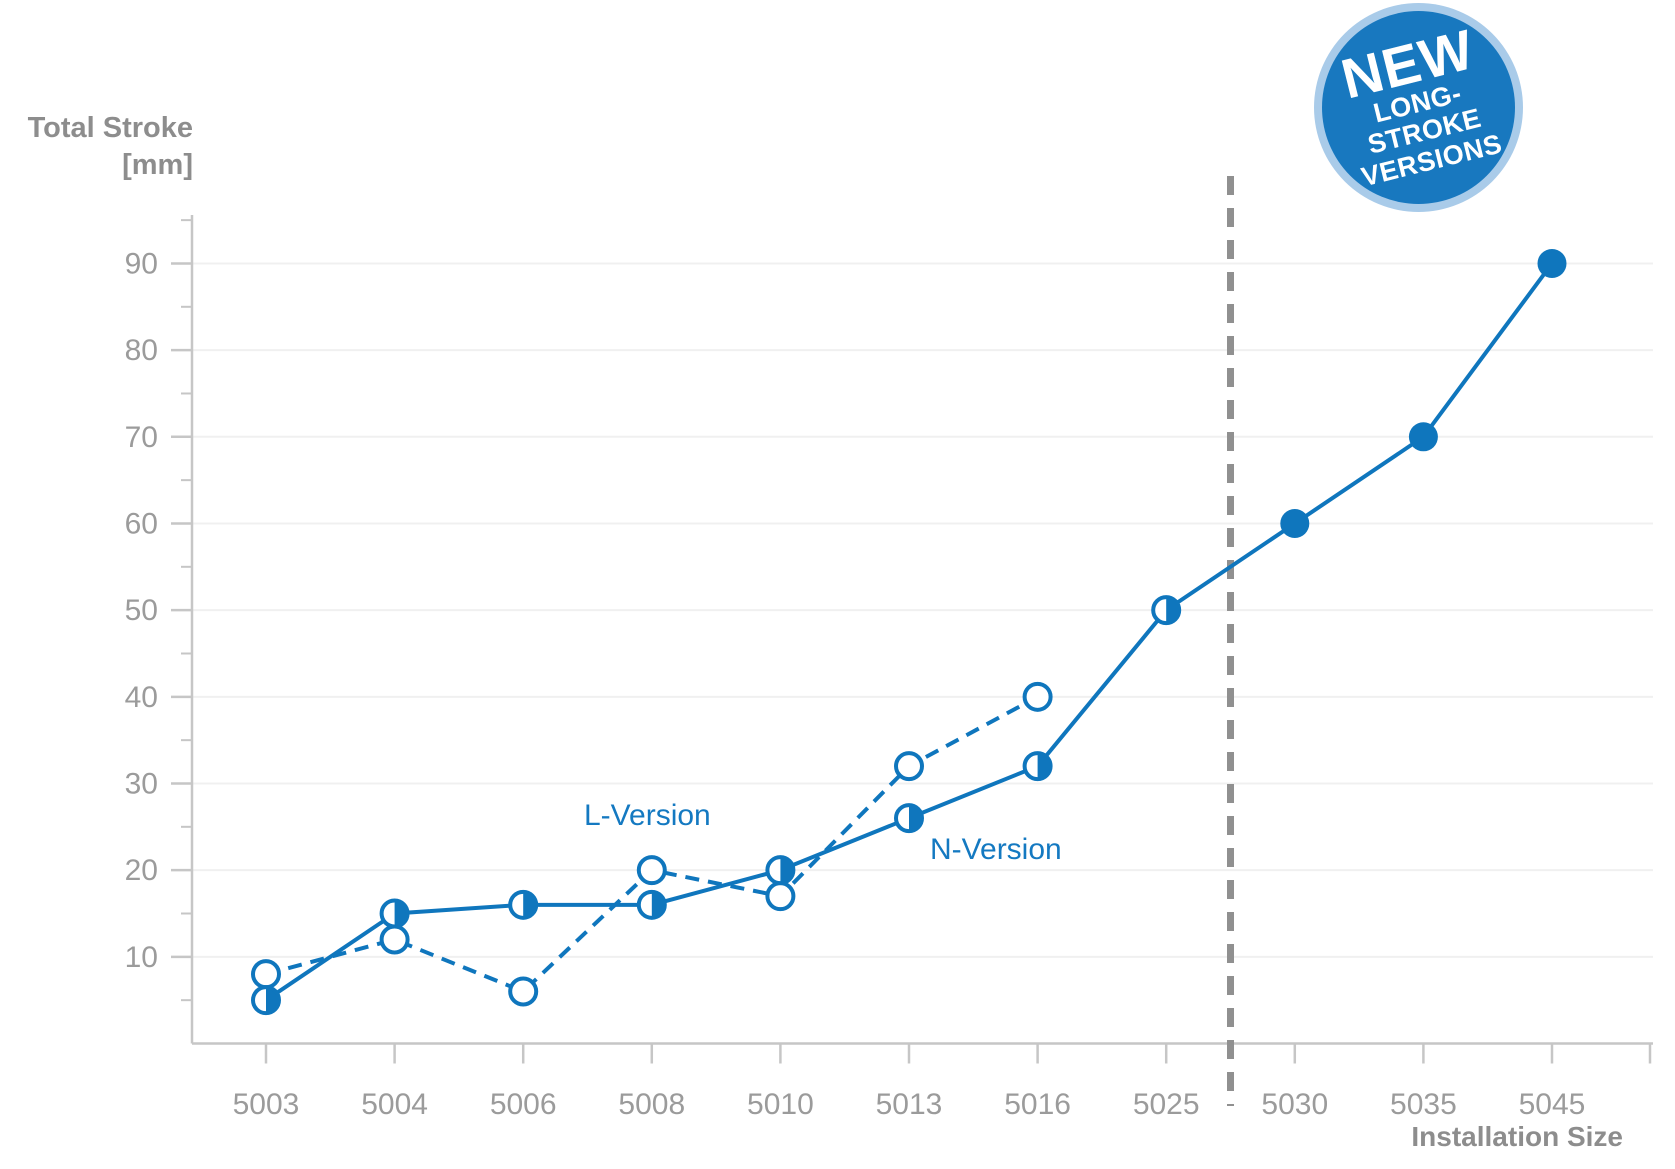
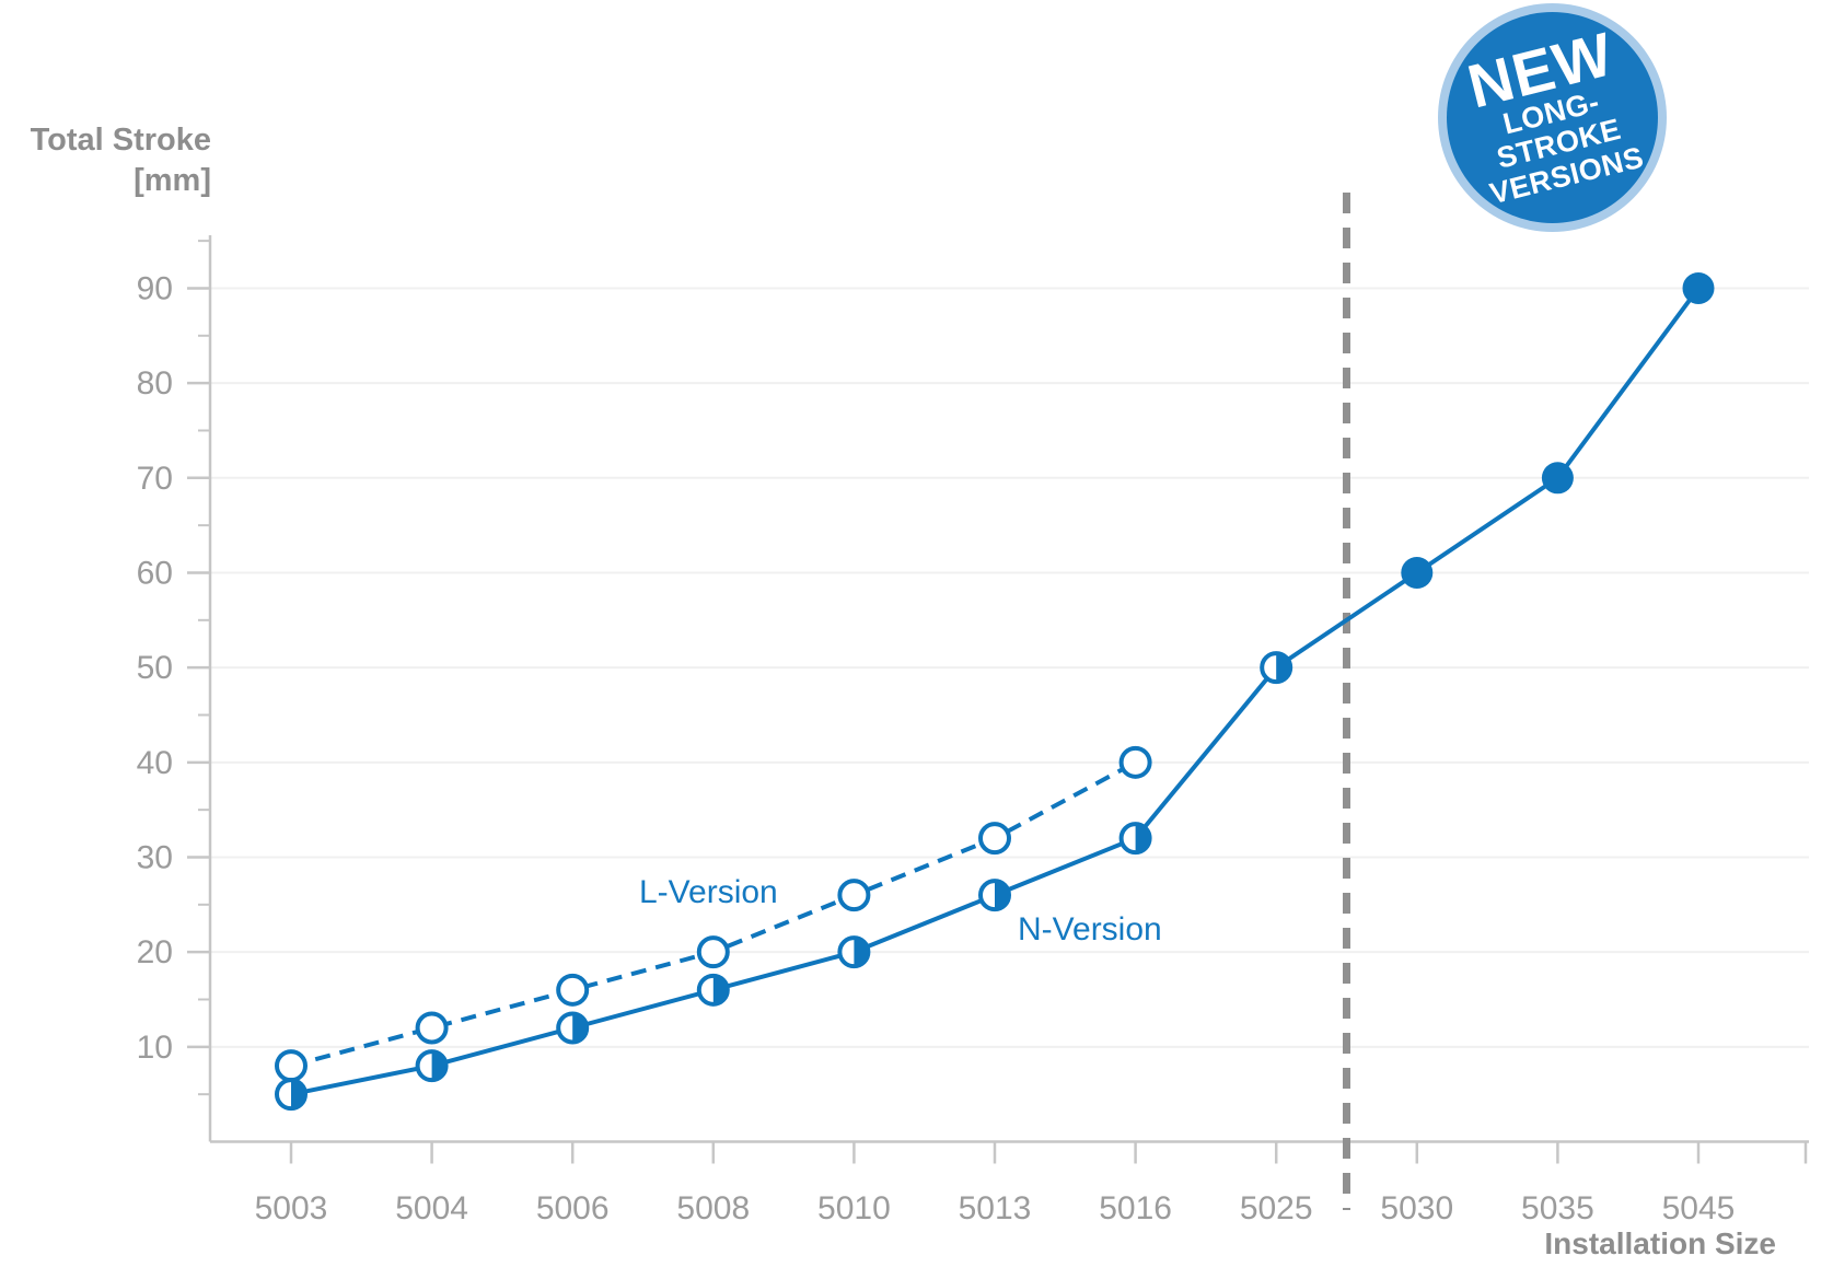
N-Version/5004: 15 -> 8
L-Version/5006: 6 -> 16
N-Version/5006: 16 -> 12
L-Version/5010: 17 -> 26
